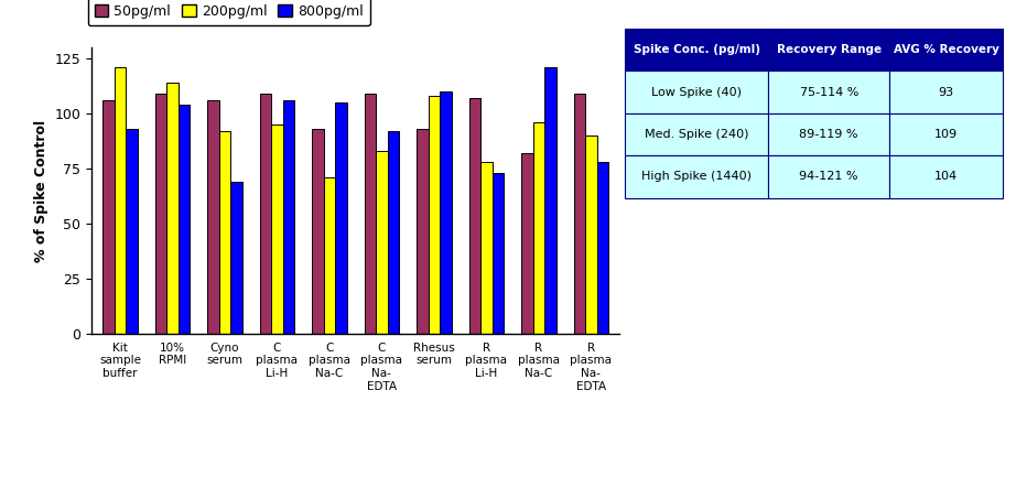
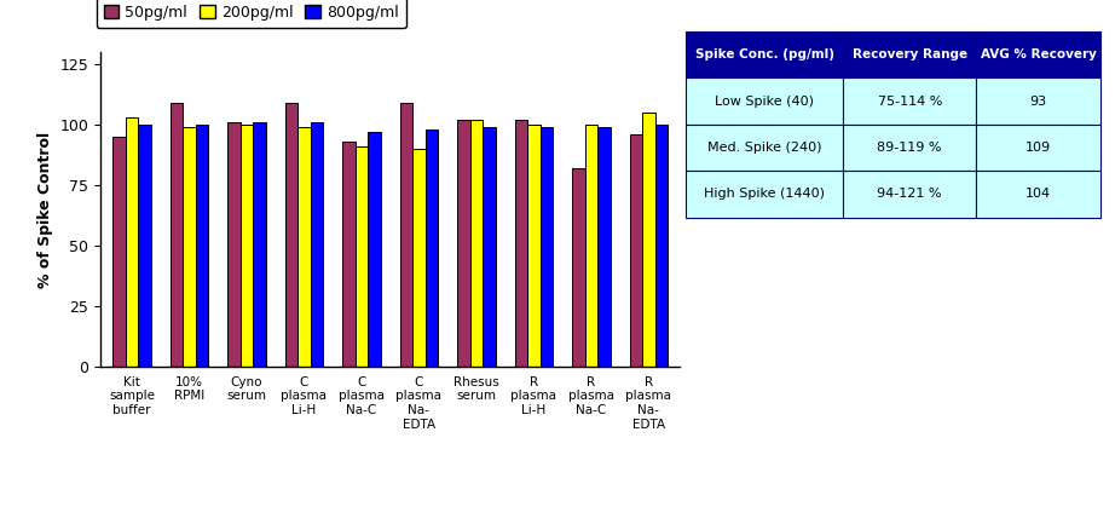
50pg/ml/Kit sample buffer: 106 -> 95
200pg/ml/Kit sample buffer: 121 -> 103
800pg/ml/Kit sample buffer: 93 -> 100
200pg/ml/10% RPMI: 114 -> 99
800pg/ml/10% RPMI: 104 -> 100
50pg/ml/Cyno serum: 106 -> 101
200pg/ml/Cyno serum: 92 -> 100
800pg/ml/Cyno serum: 69 -> 101
200pg/ml/C plasma Li-H: 95 -> 99
800pg/ml/C plasma Li-H: 106 -> 101
200pg/ml/C plasma Na-C: 71 -> 91
800pg/ml/C plasma Na-C: 105 -> 97
200pg/ml/C plasma Na- EDTA: 83 -> 90
800pg/ml/C plasma Na- EDTA: 92 -> 98
50pg/ml/Rhesus serum: 93 -> 102
200pg/ml/Rhesus serum: 108 -> 102
800pg/ml/Rhesus serum: 110 -> 99
50pg/ml/R plasma Li-H: 107 -> 102
200pg/ml/R plasma Li-H: 78 -> 100
800pg/ml/R plasma Li-H: 73 -> 99
200pg/ml/R plasma Na-C: 96 -> 100
800pg/ml/R plasma Na-C: 121 -> 99
50pg/ml/R plasma Na- EDTA: 109 -> 96
200pg/ml/R plasma Na- EDTA: 90 -> 105
800pg/ml/R plasma Na- EDTA: 78 -> 100
